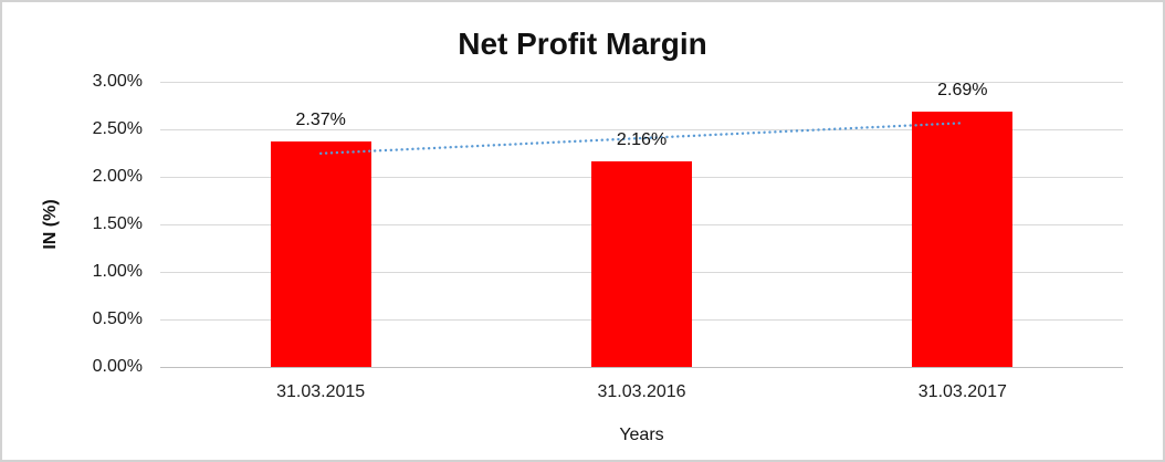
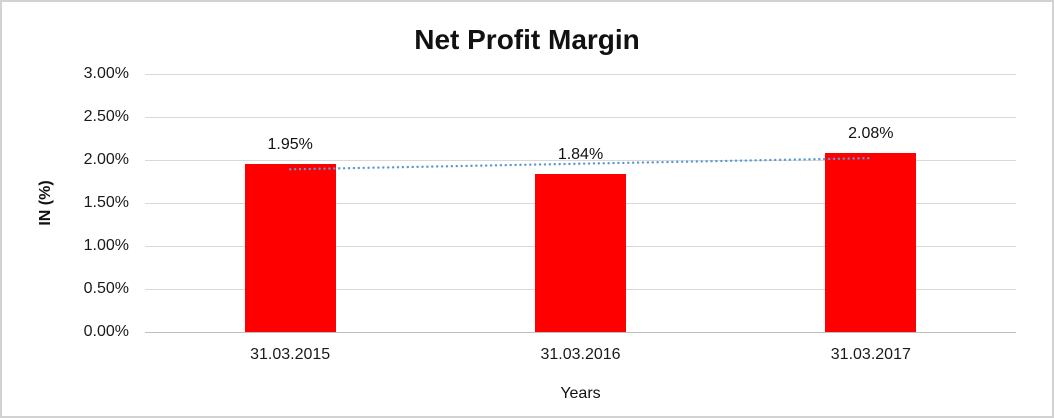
31.03.2015: 2.37% -> 1.95%
31.03.2016: 2.16% -> 1.84%
31.03.2017: 2.69% -> 2.08%
